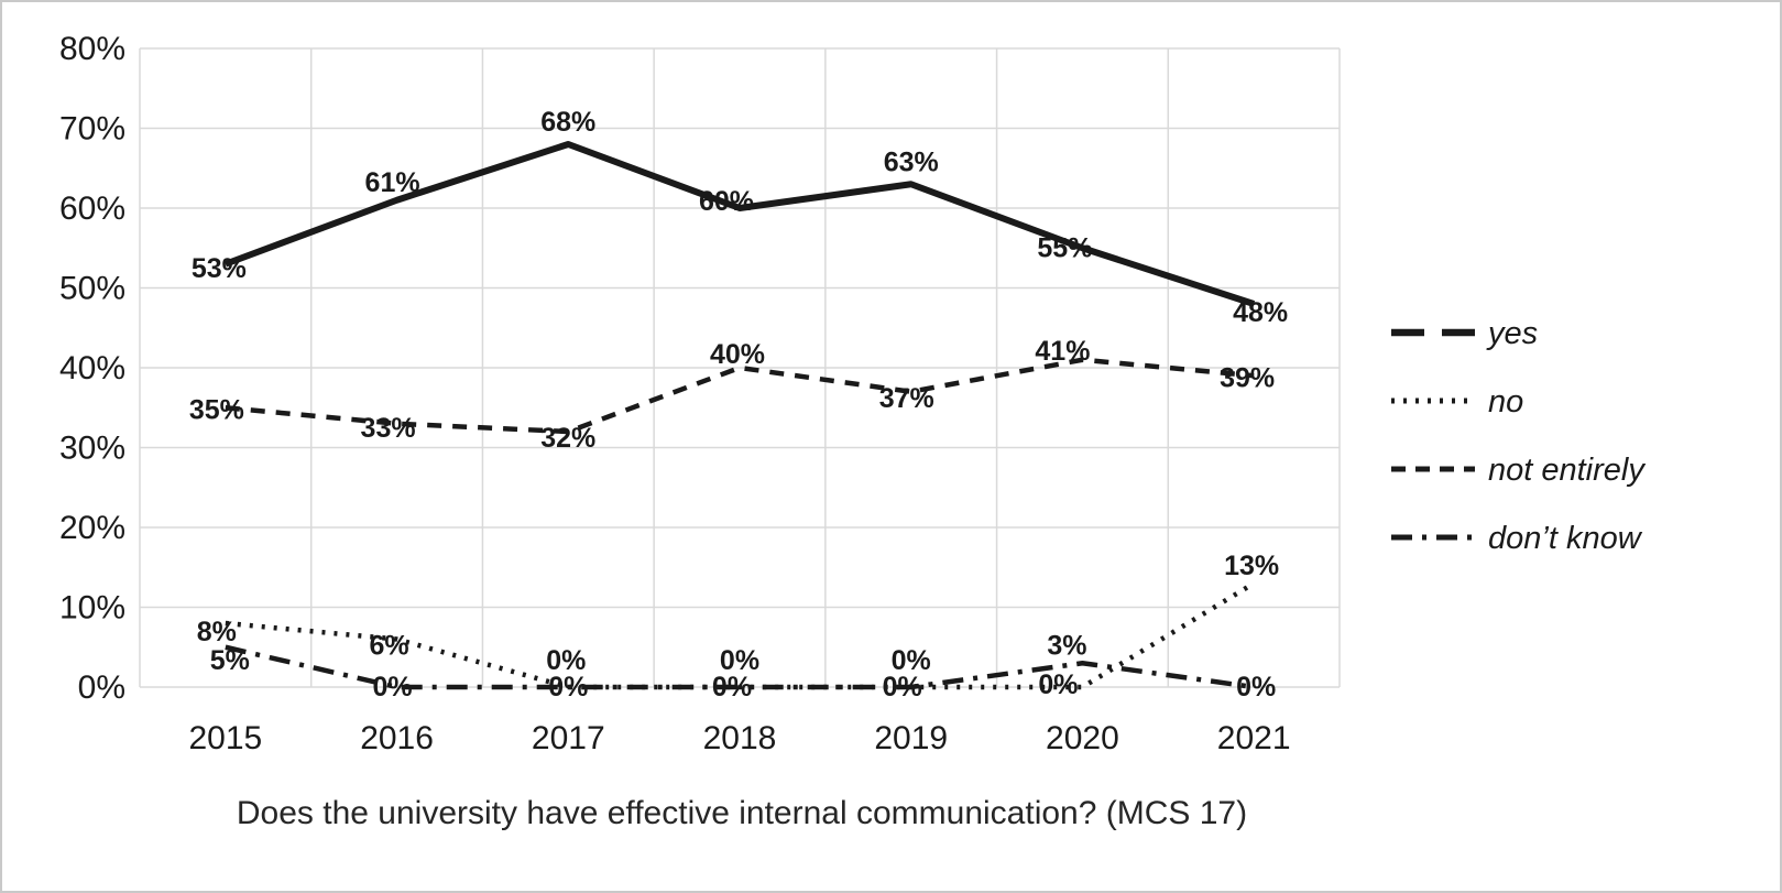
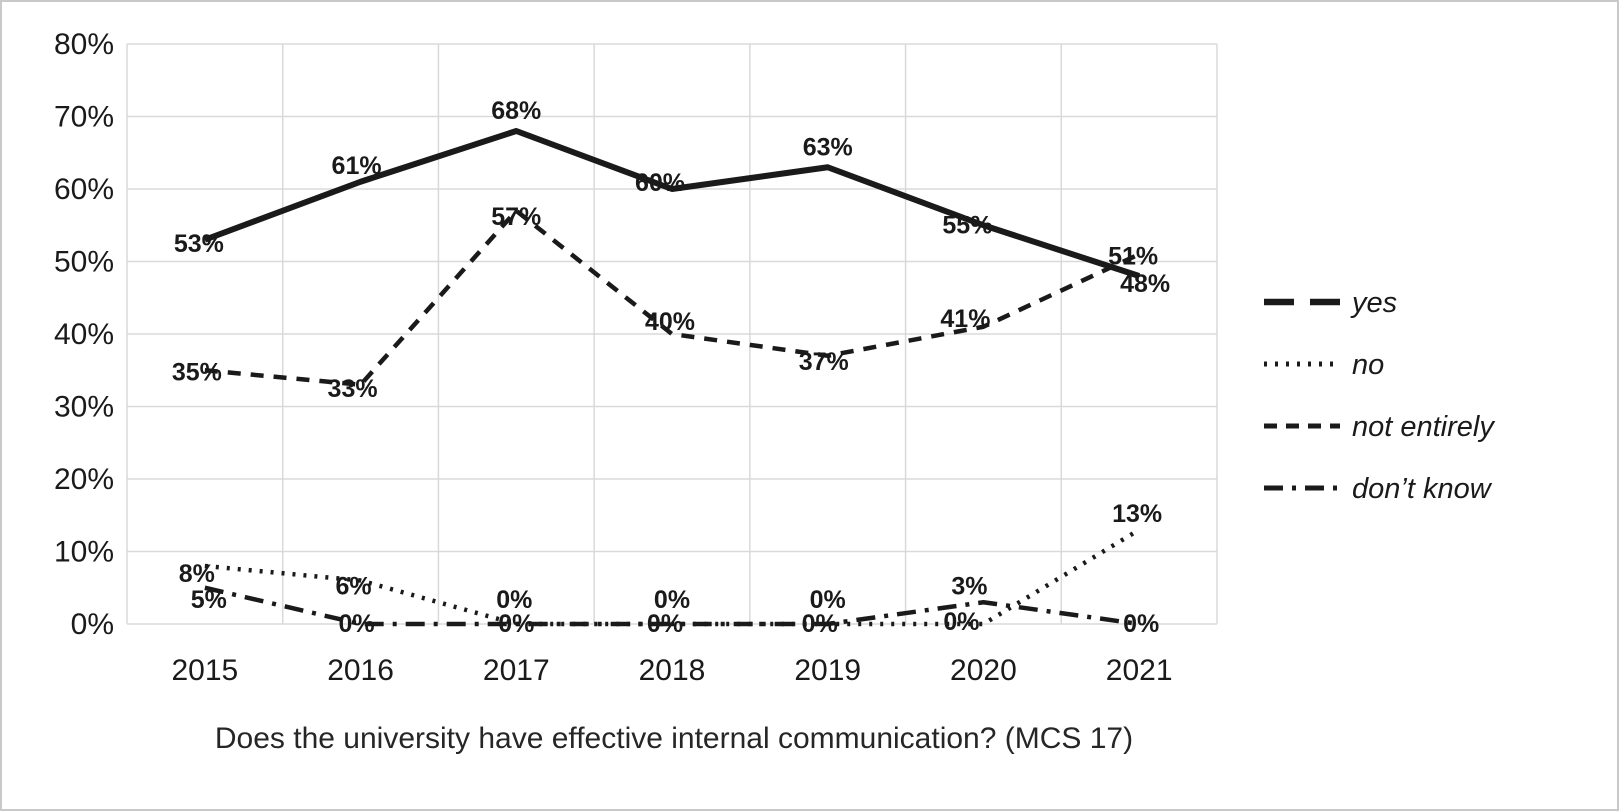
not entirely/2017: 32% -> 57%
not entirely/2021: 39% -> 51%
